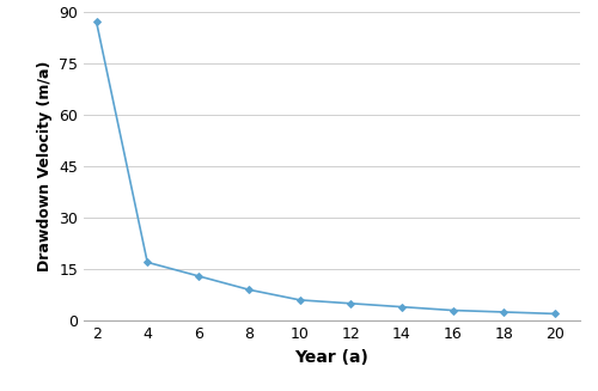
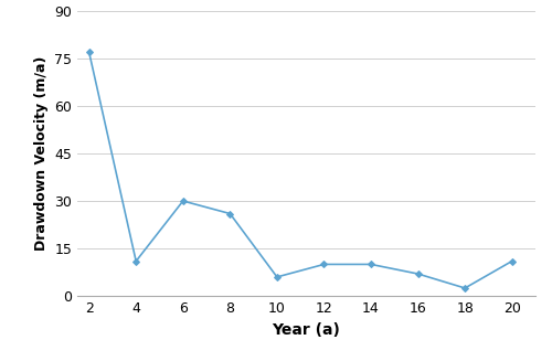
2: 87.0 -> 77.0
4: 17.0 -> 11.0
6: 13.0 -> 30.0
8: 9.0 -> 26.0
12: 5.0 -> 10.0
14: 4.0 -> 10.0
16: 3.0 -> 7.0
20: 2.0 -> 11.0
